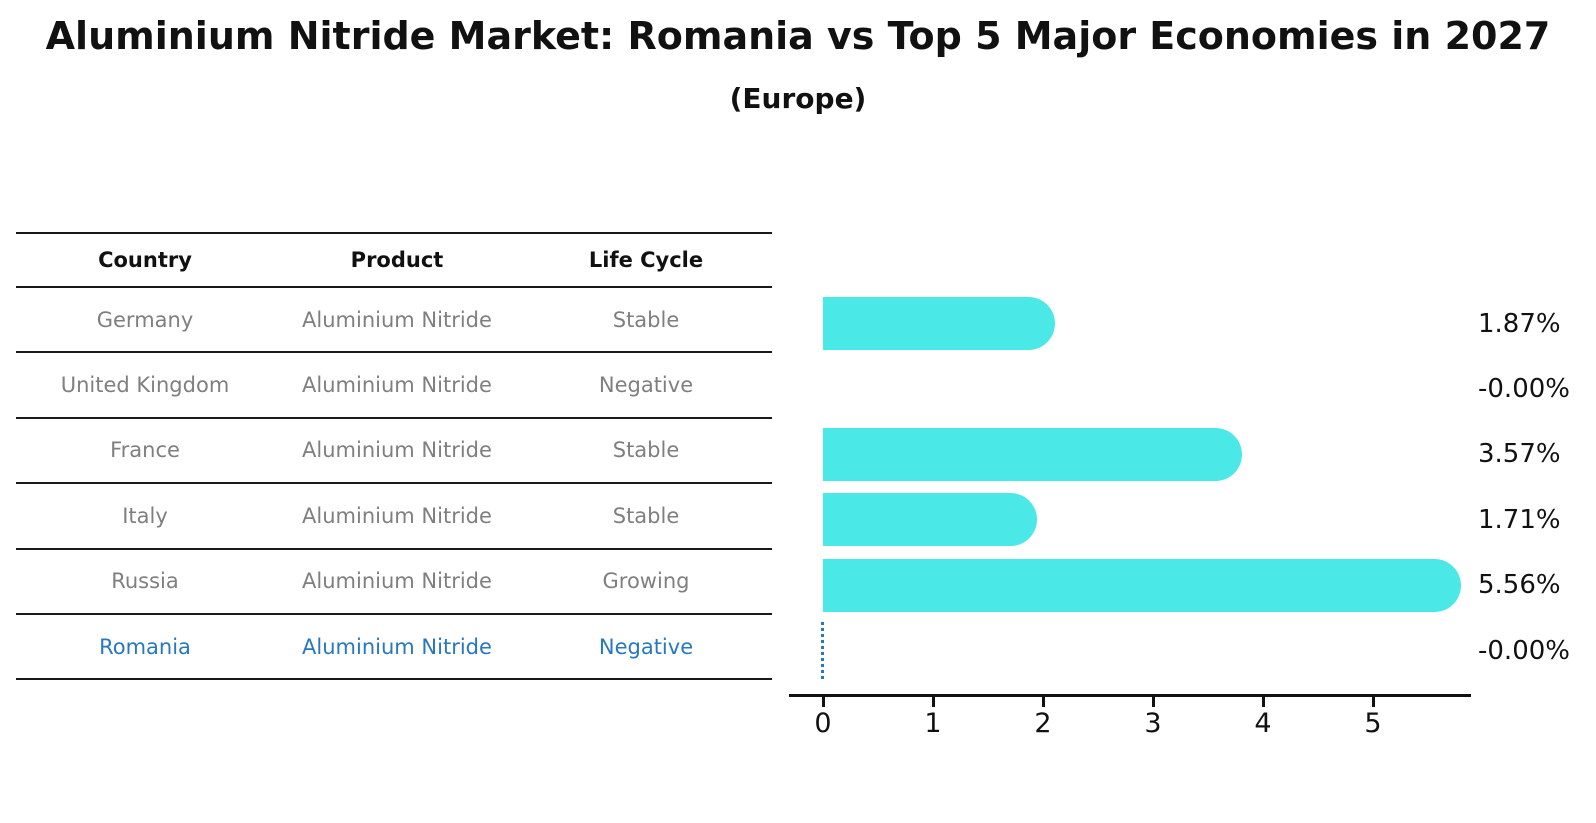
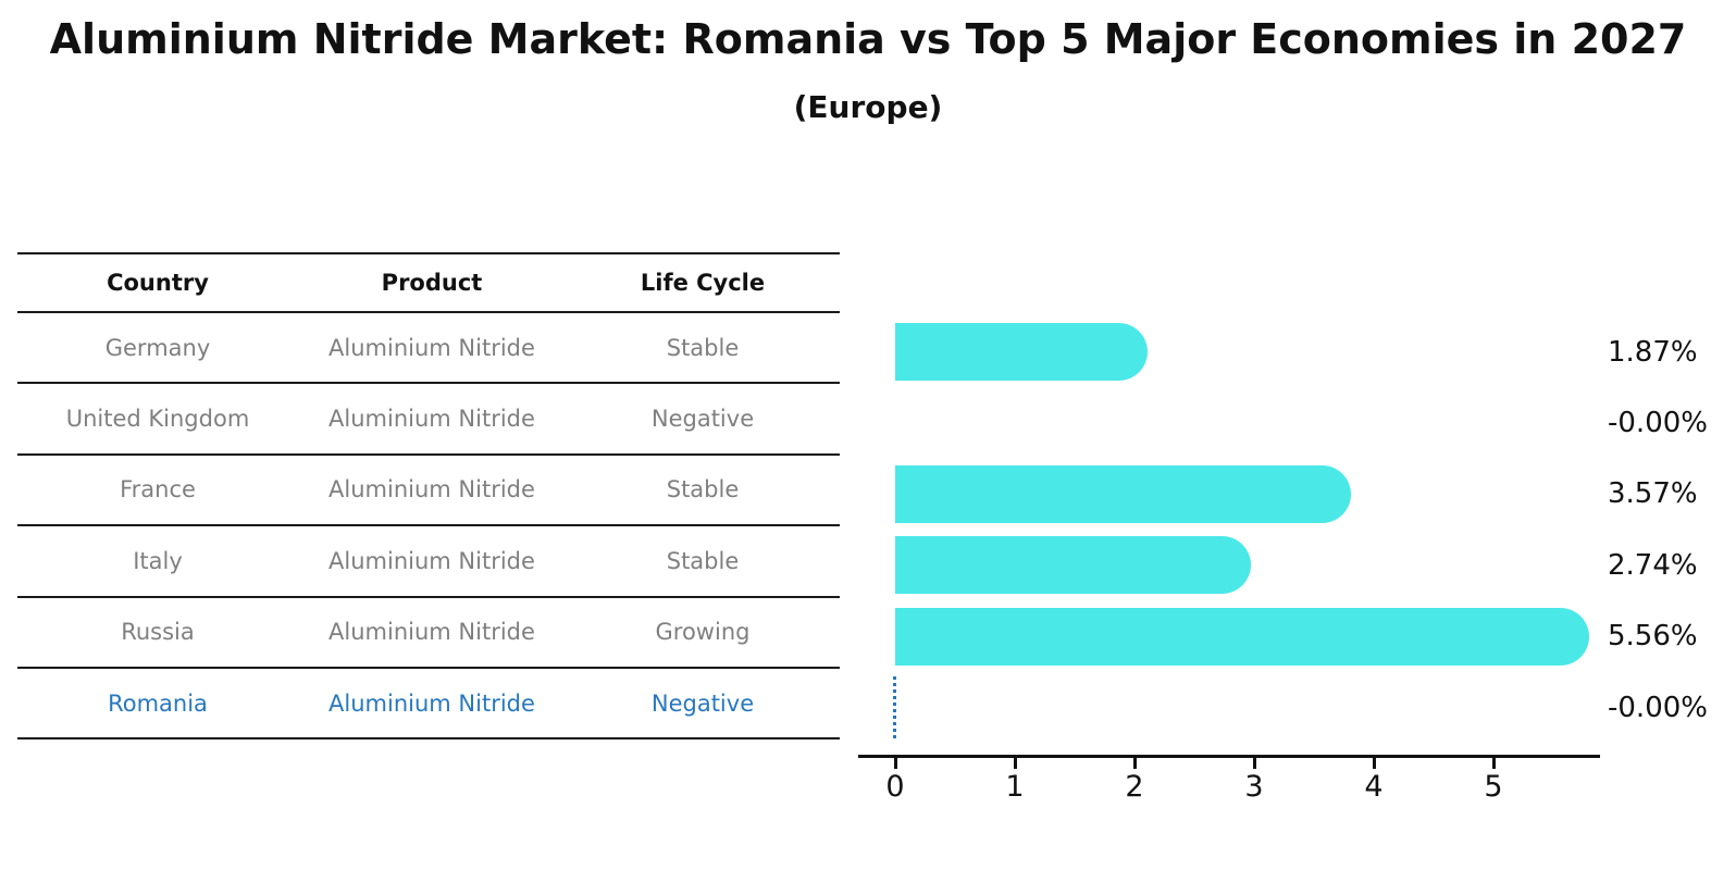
Italy: 1.71% -> 2.74%
